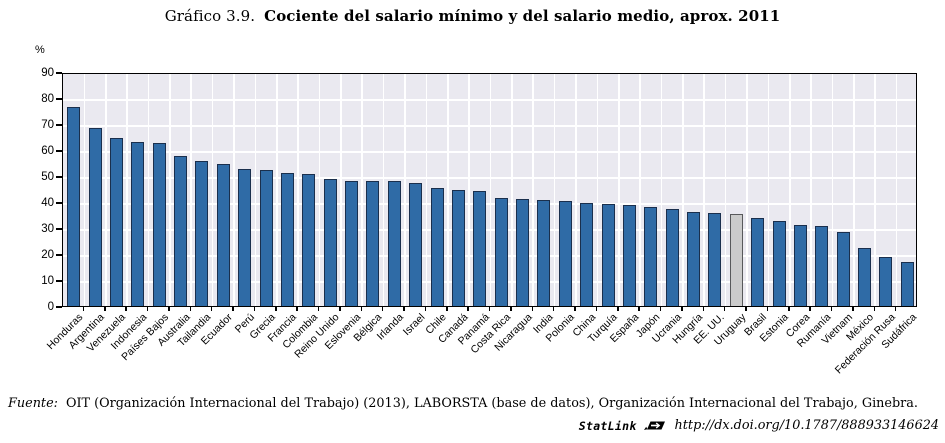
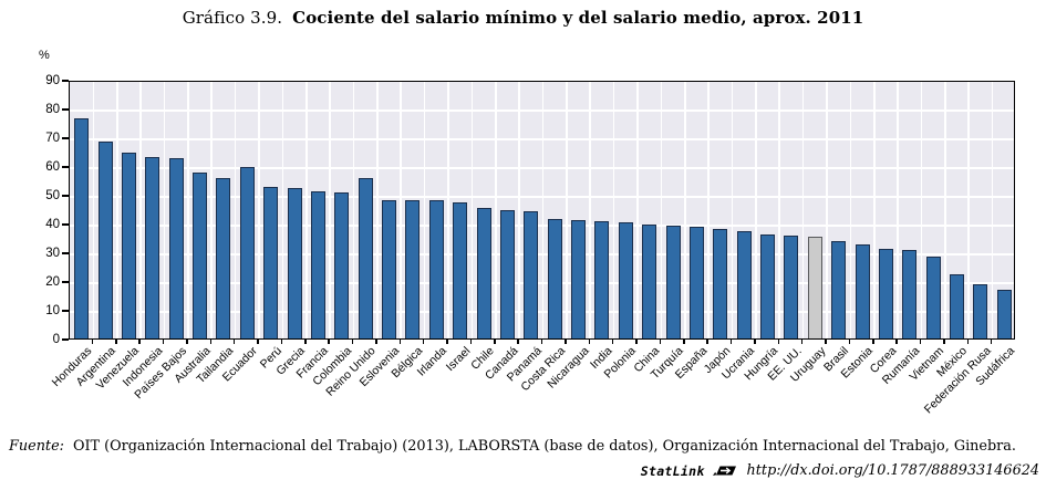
Ecuador: 55 -> 60
Reino Unido: 49 -> 56
